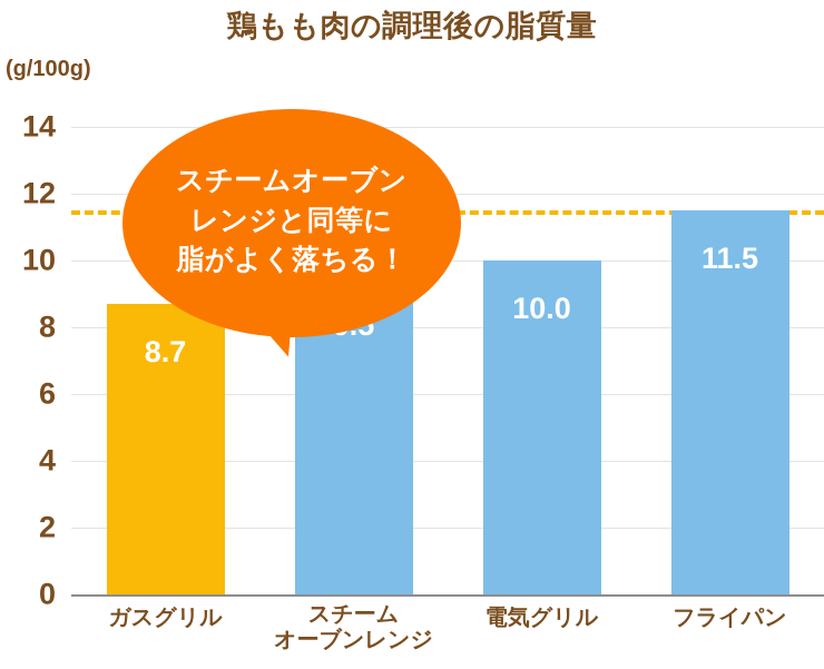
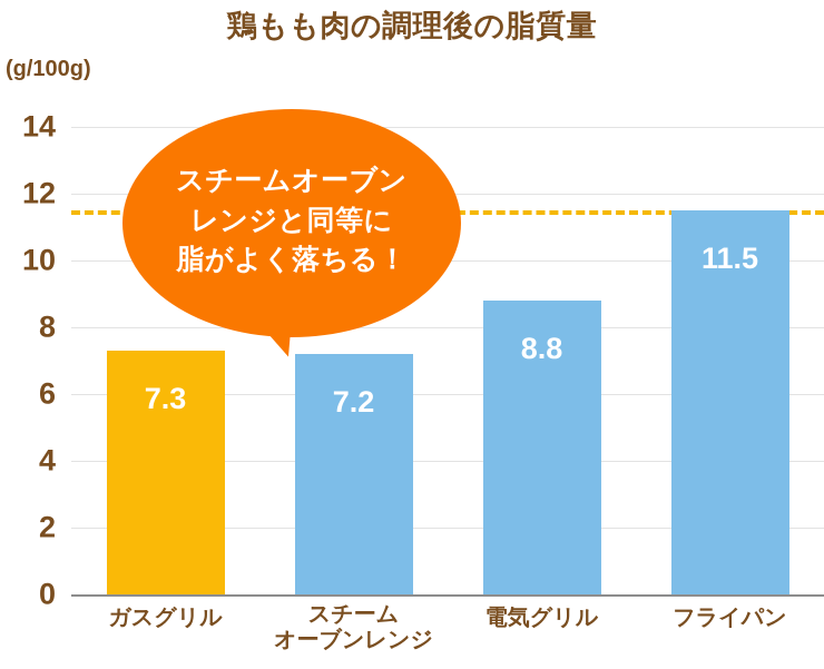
ガスグリル: 8.7 -> 7.3
スチーム オーブンレンジ: 9.5 -> 7.2
電気グリル: 10.0 -> 8.8
